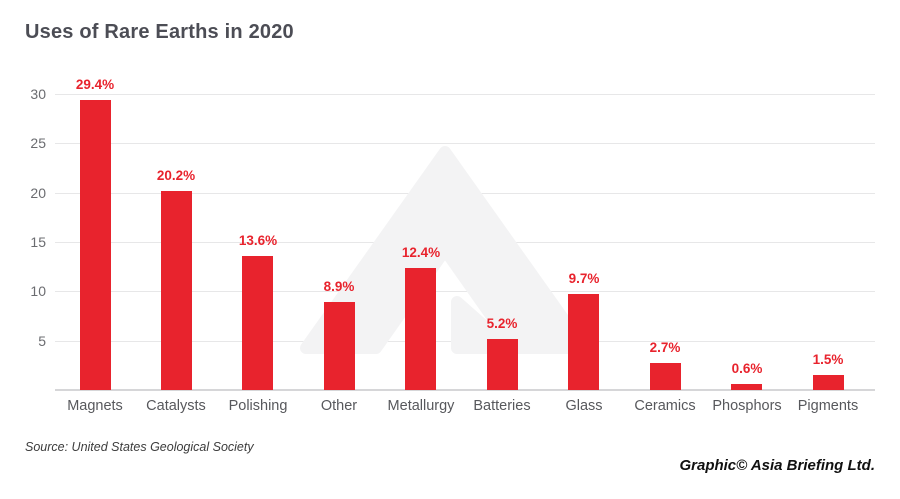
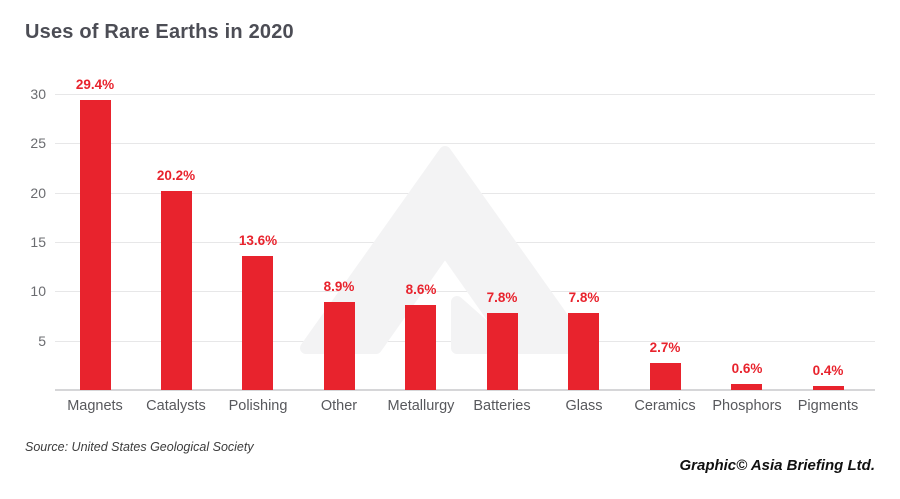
Metallurgy: 12.4% -> 8.6%
Batteries: 5.2% -> 7.8%
Glass: 9.7% -> 7.8%
Pigments: 1.5% -> 0.4%
